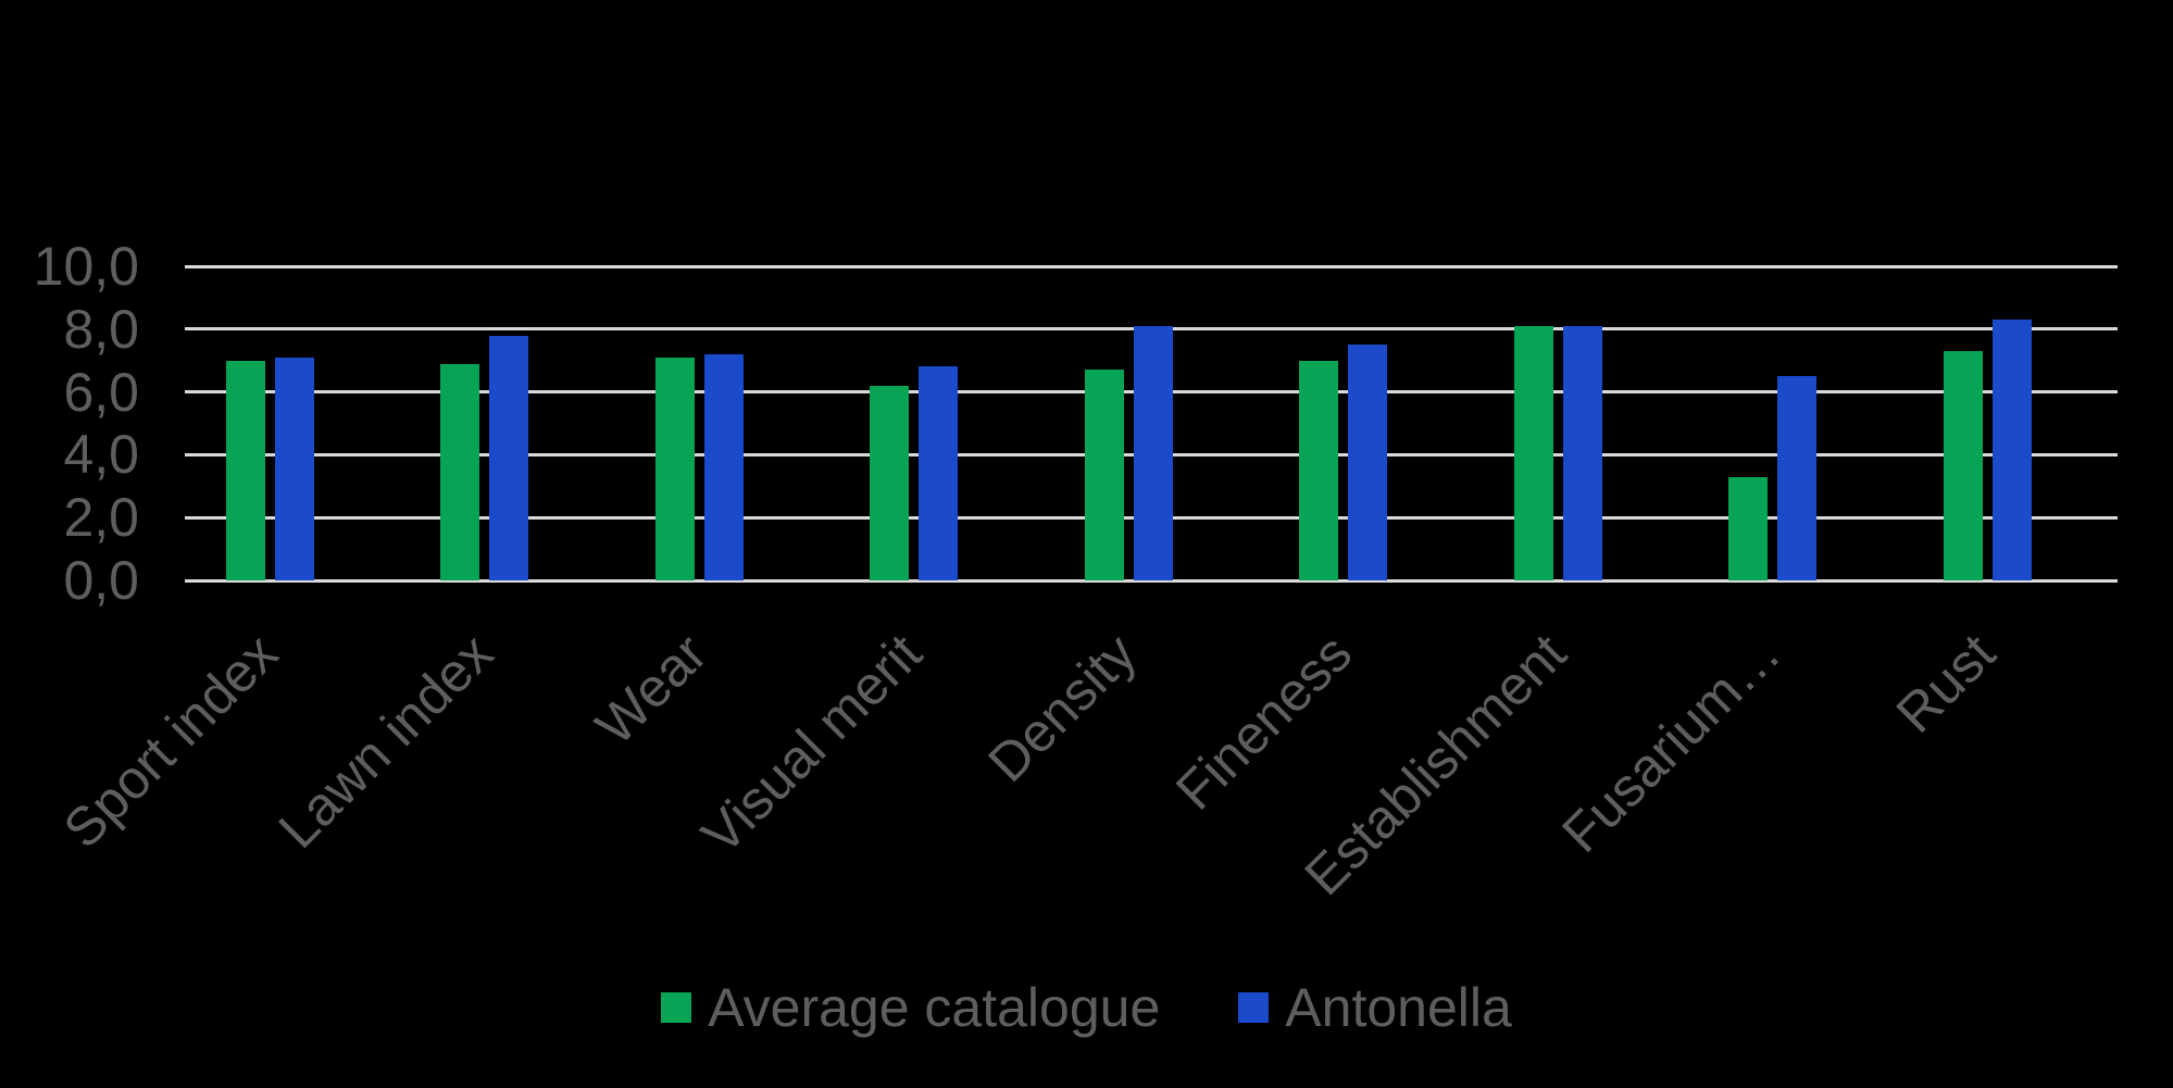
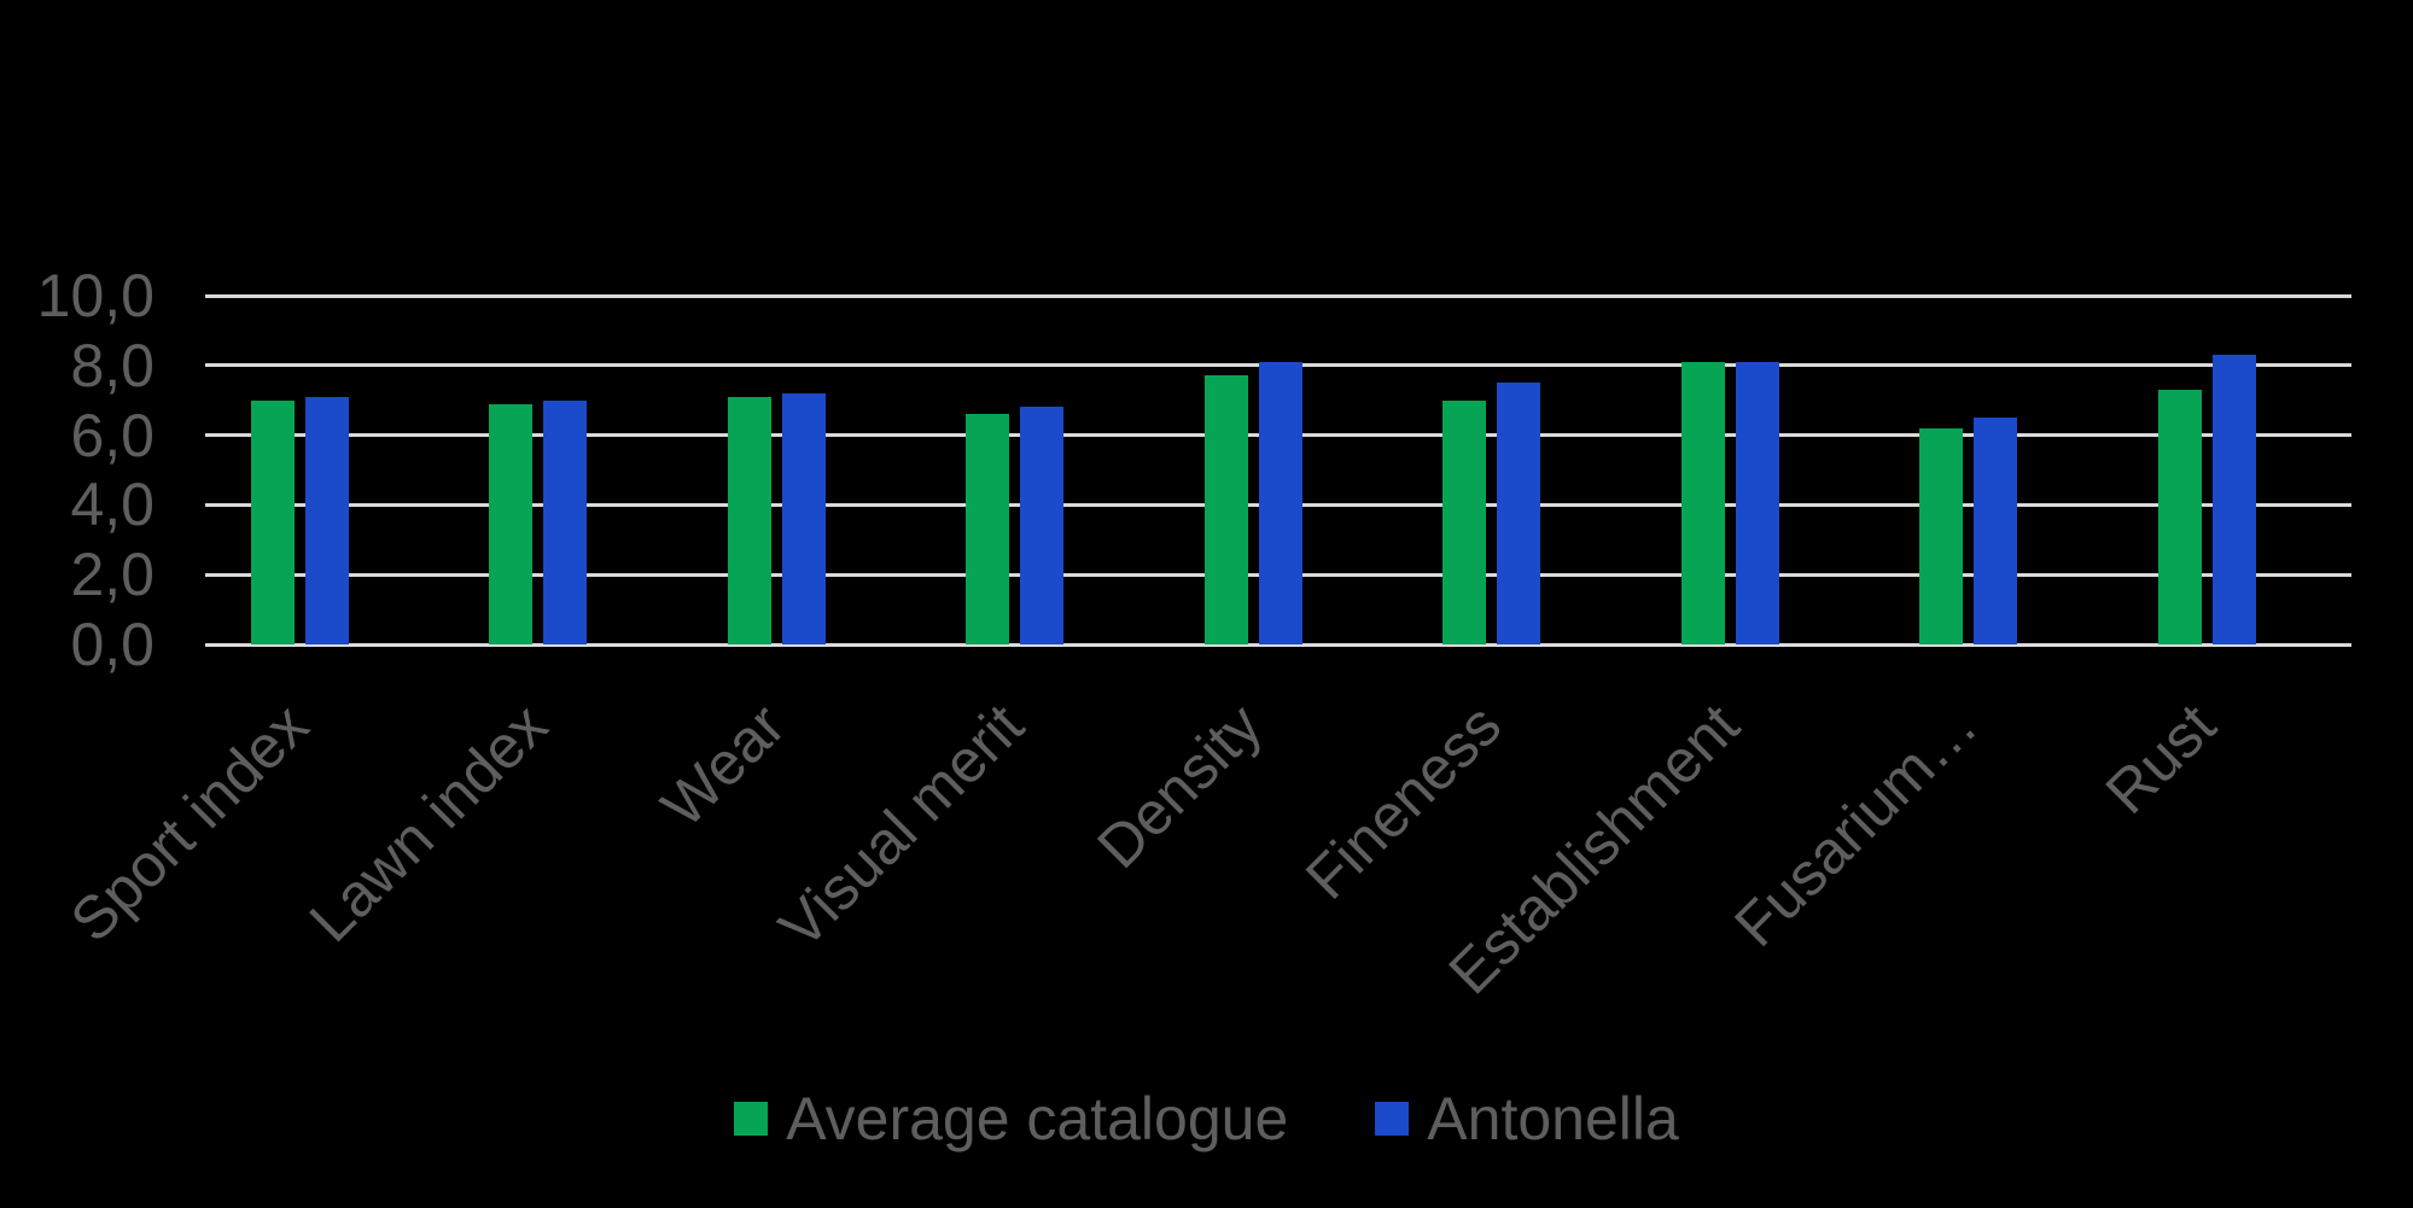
Antonella/Lawn index: 7,8 -> 7,0
Average catalogue/Visual merit: 6,2 -> 6,6
Average catalogue/Density: 6,7 -> 7,7
Average catalogue/Fusarium…: 3,3 -> 6,2
